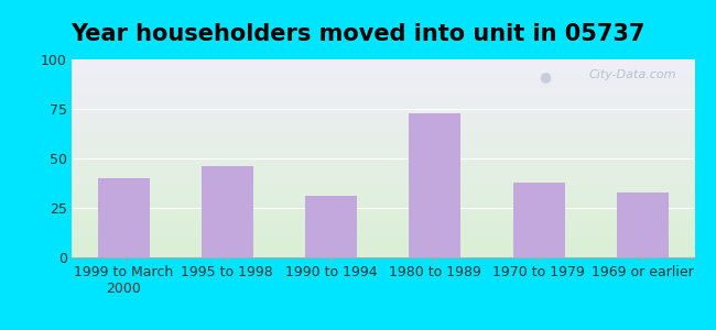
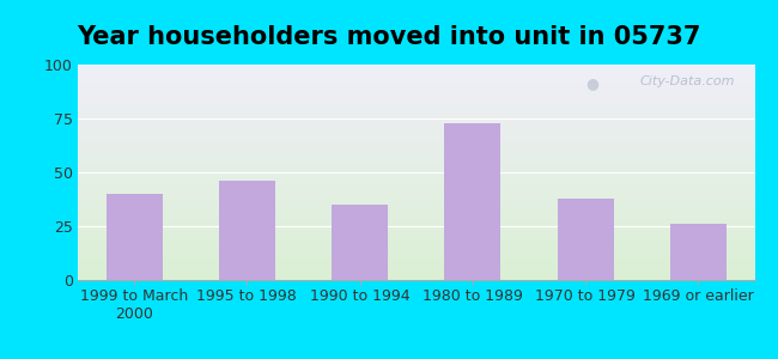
1990 to 1994: 31 -> 35
1969 or earlier: 33 -> 26
